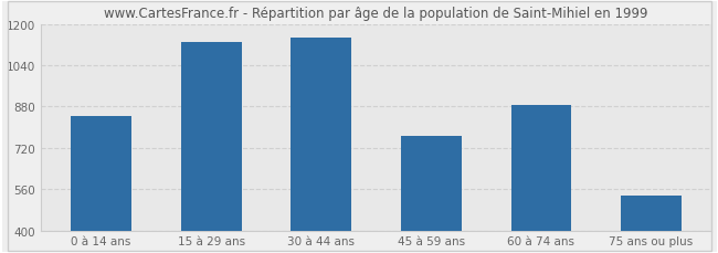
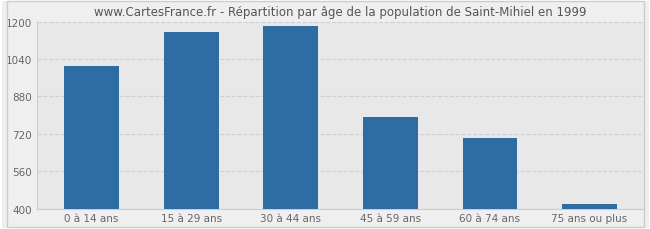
0 à 14 ans: 845 -> 1010
15 à 29 ans: 1130 -> 1155
30 à 44 ans: 1145 -> 1180
45 à 59 ans: 765 -> 790
60 à 74 ans: 885 -> 700
75 ans ou plus: 535 -> 420
